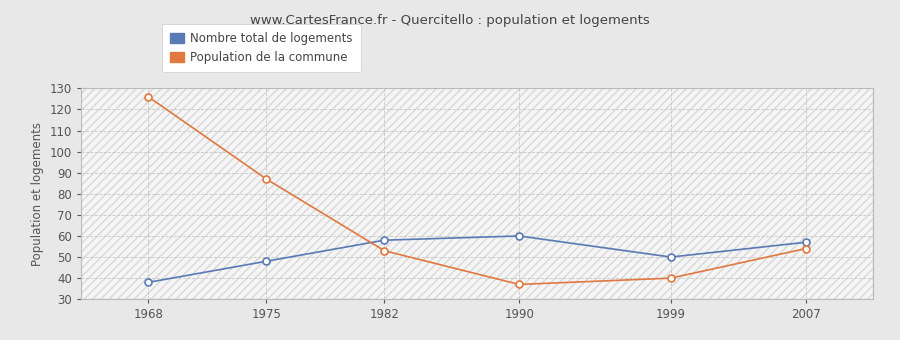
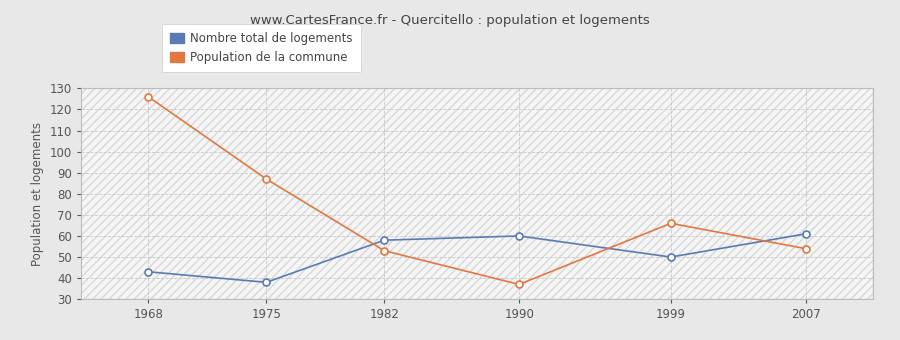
Nombre total de logements/1968: 38 -> 43
Nombre total de logements/1975: 48 -> 38
Population de la commune/1999: 40 -> 66
Nombre total de logements/2007: 57 -> 61
